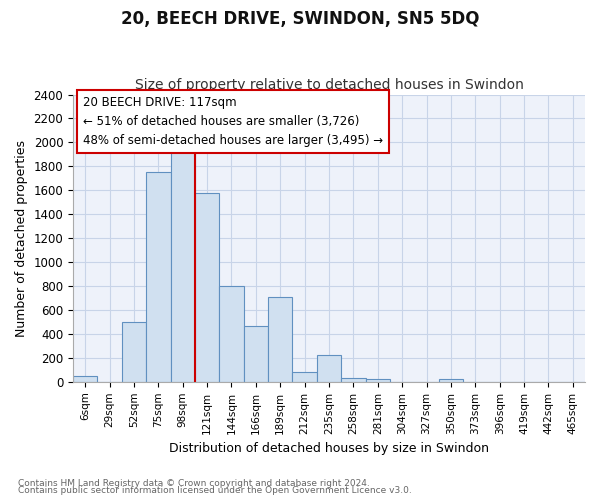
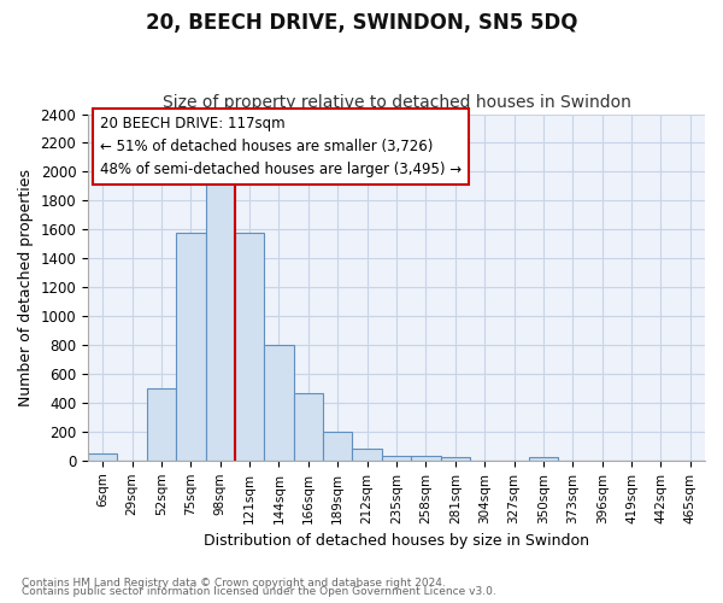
75sqm: 1750 -> 1580
189sqm: 710 -> 200
235sqm: 220 -> 40
